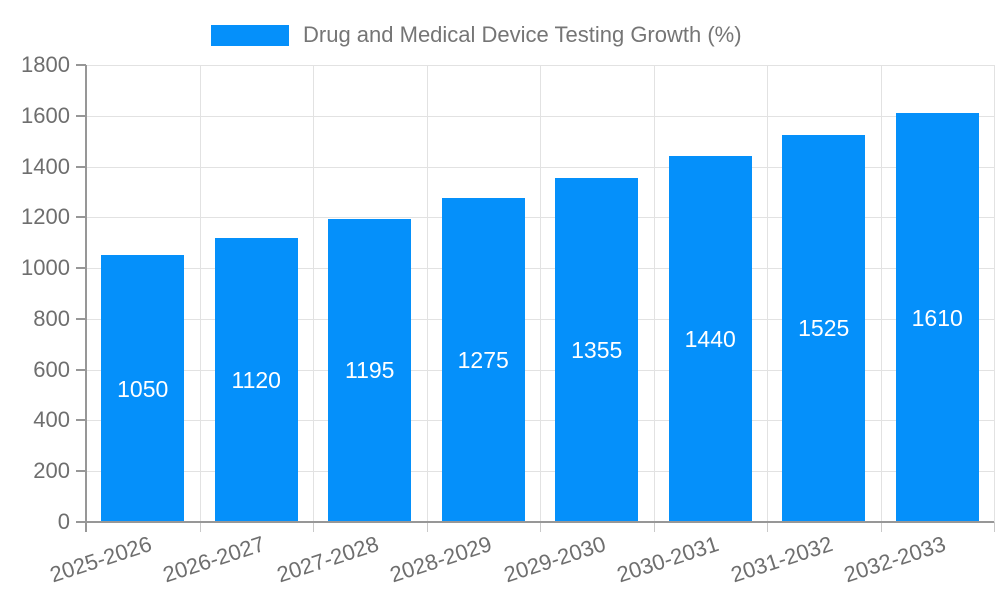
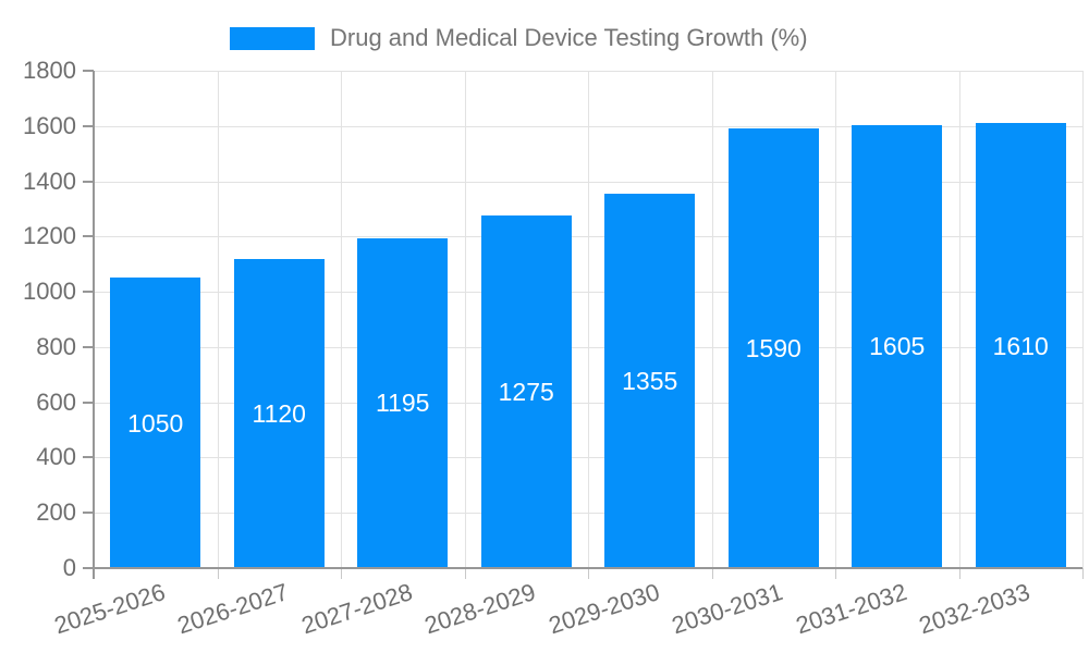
2030-2031: 1440 -> 1590
2031-2032: 1525 -> 1605
